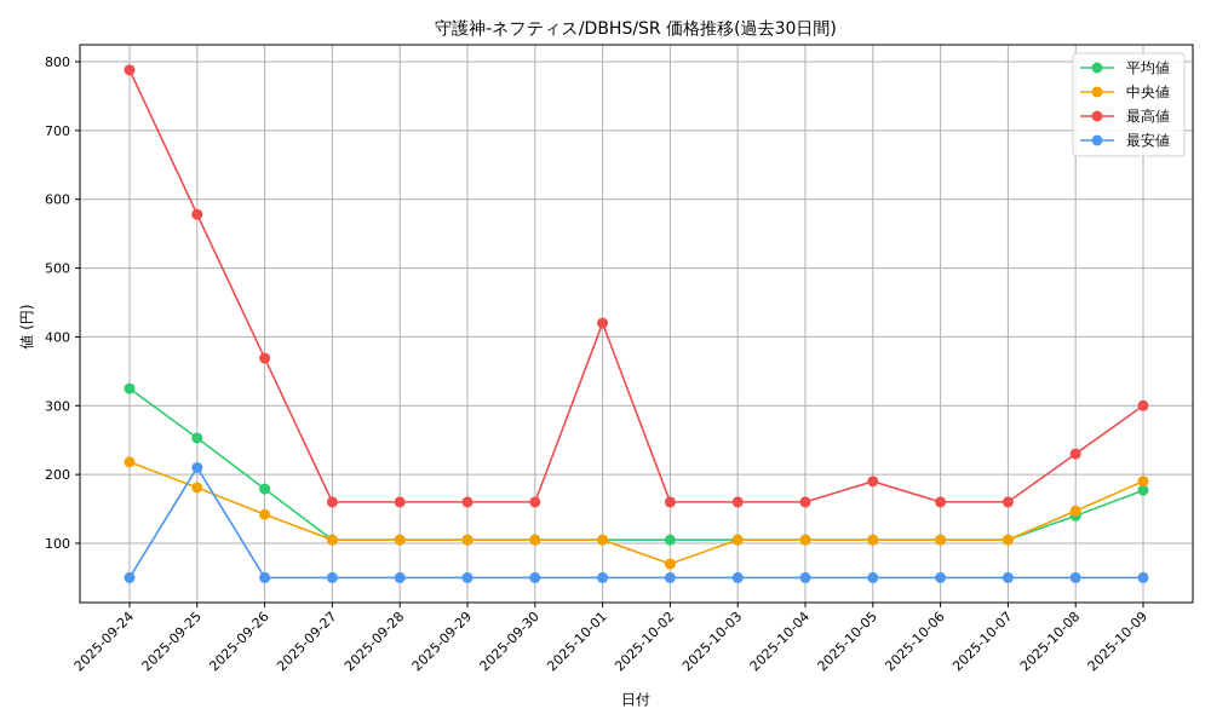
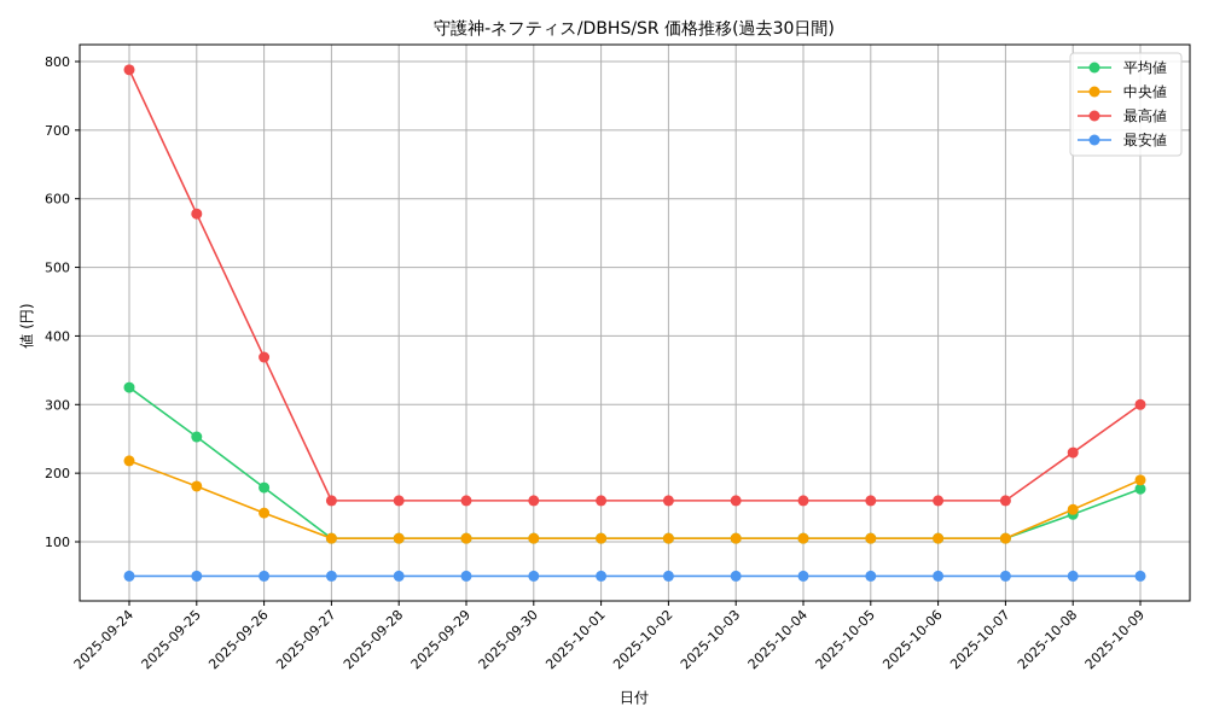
最安値/2025-09-25: 210 -> 50
最高値/2025-10-01: 420 -> 160
中央値/2025-10-02: 70 -> 100
最高値/2025-10-05: 190 -> 160
